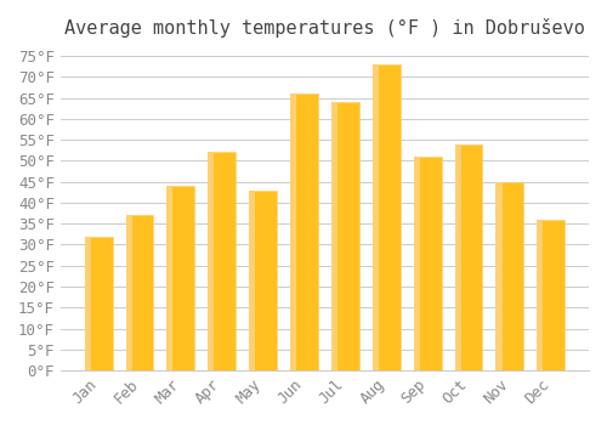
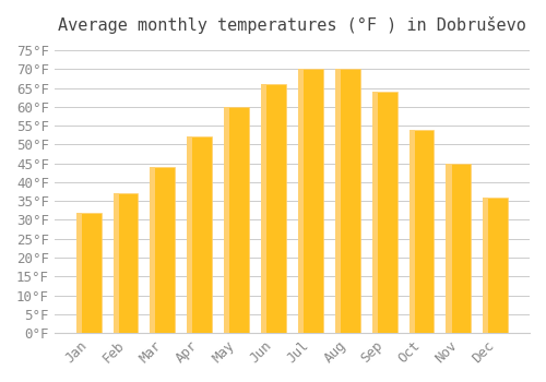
May: 43°F -> 60°F
Jul: 64°F -> 70°F
Aug: 73°F -> 70°F
Sep: 51°F -> 64°F
